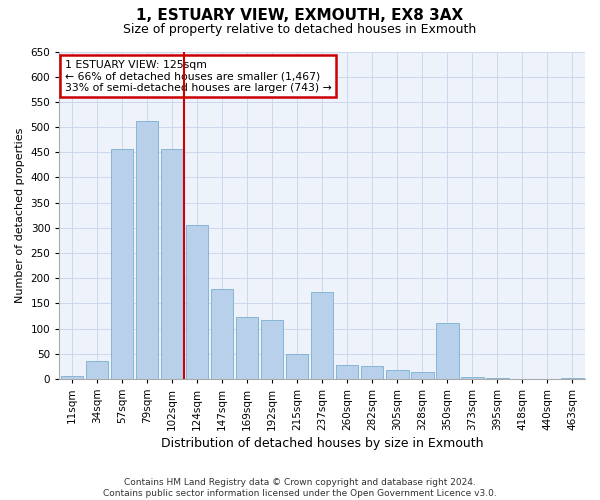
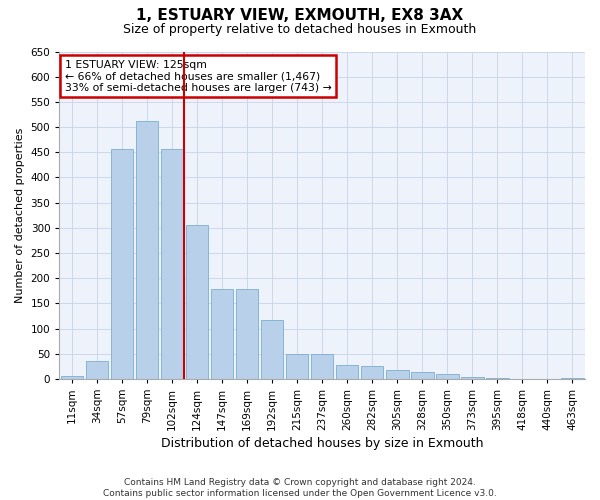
169sqm: 122 -> 178
237sqm: 172 -> 50
350sqm: 110 -> 9
